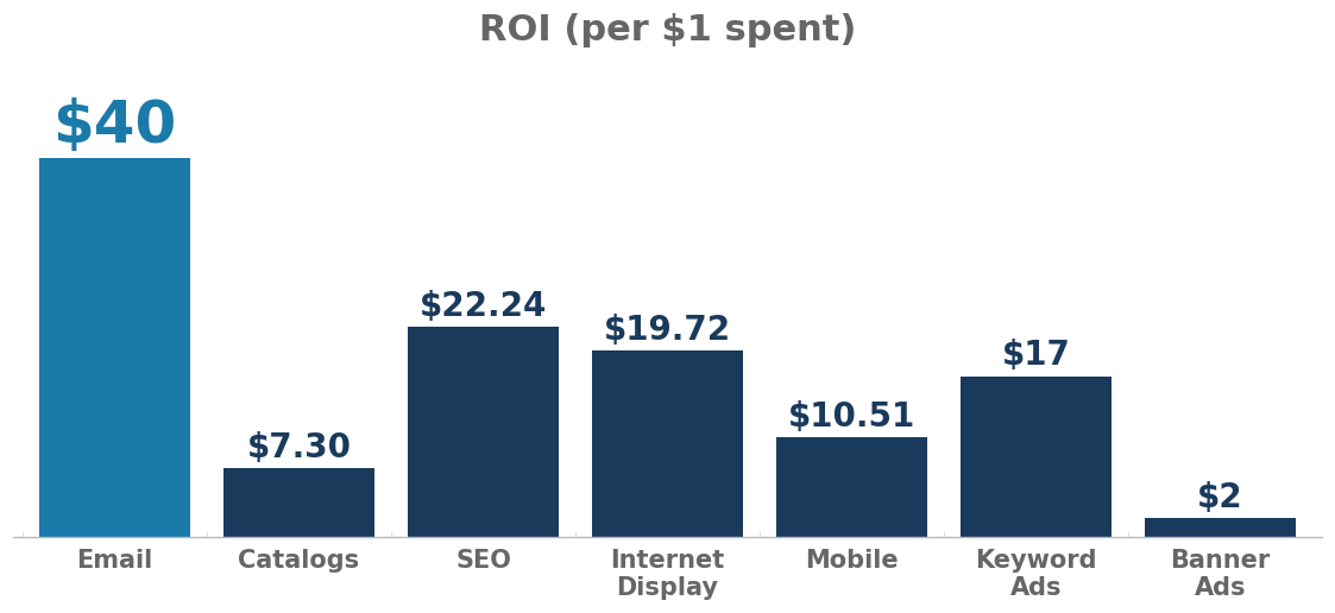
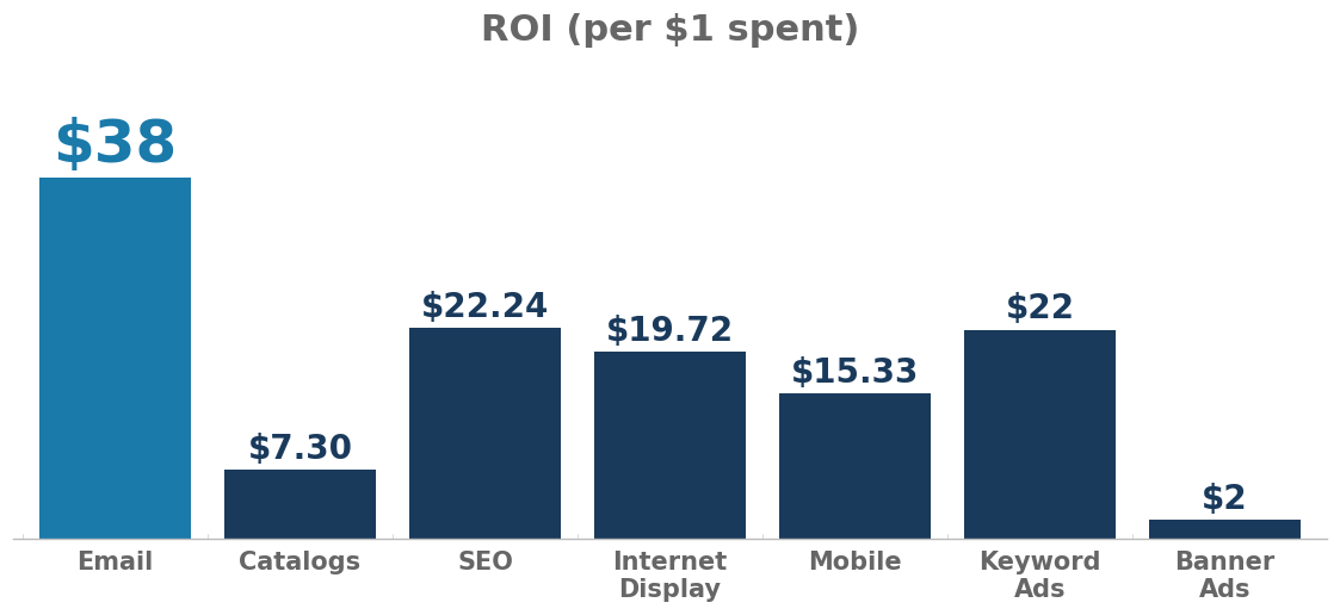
Email: $40 -> $38
Mobile: $10.51 -> $15.33
Keyword Ads: $17 -> $22
